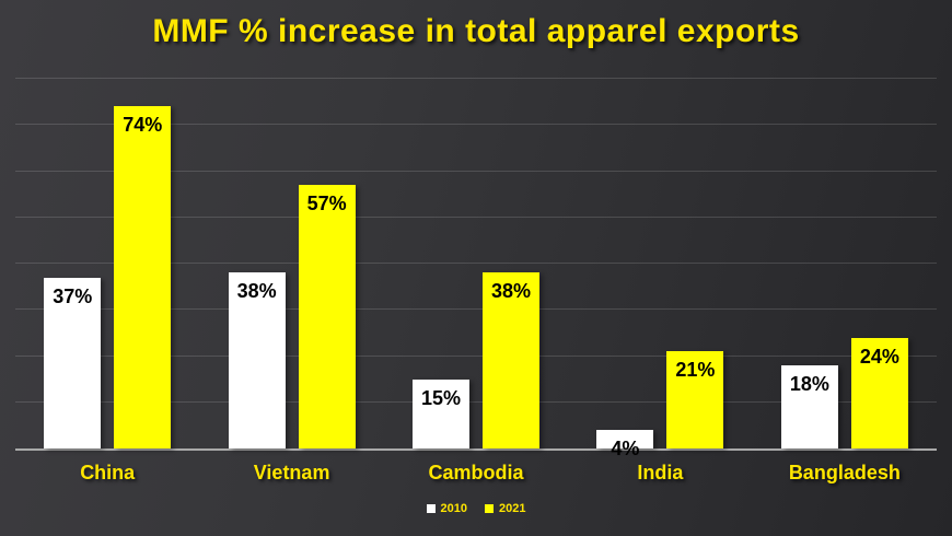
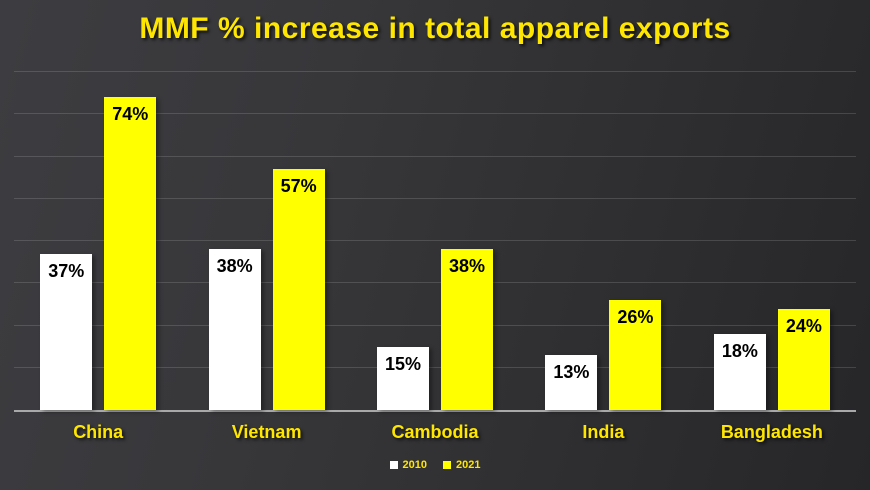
2010/India: 4% -> 13%
2021/India: 21% -> 26%
